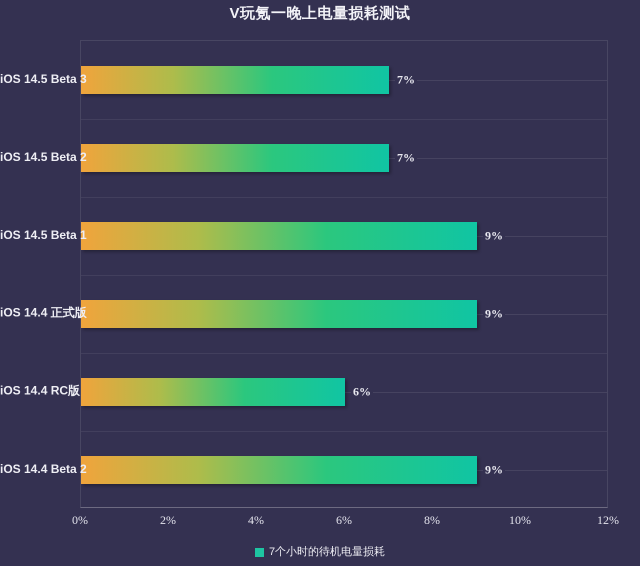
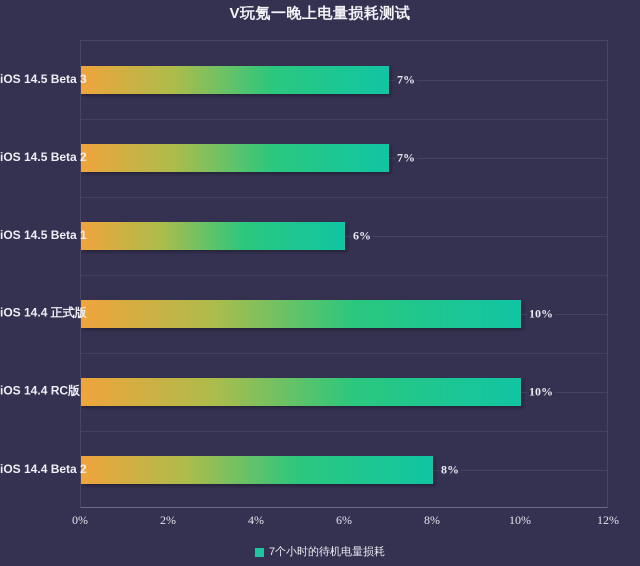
iOS 14.5 Beta 1: 9% -> 6%
iOS 14.4 正式版: 9% -> 10%
iOS 14.4 RC版: 6% -> 10%
iOS 14.4 Beta 2: 9% -> 8%
